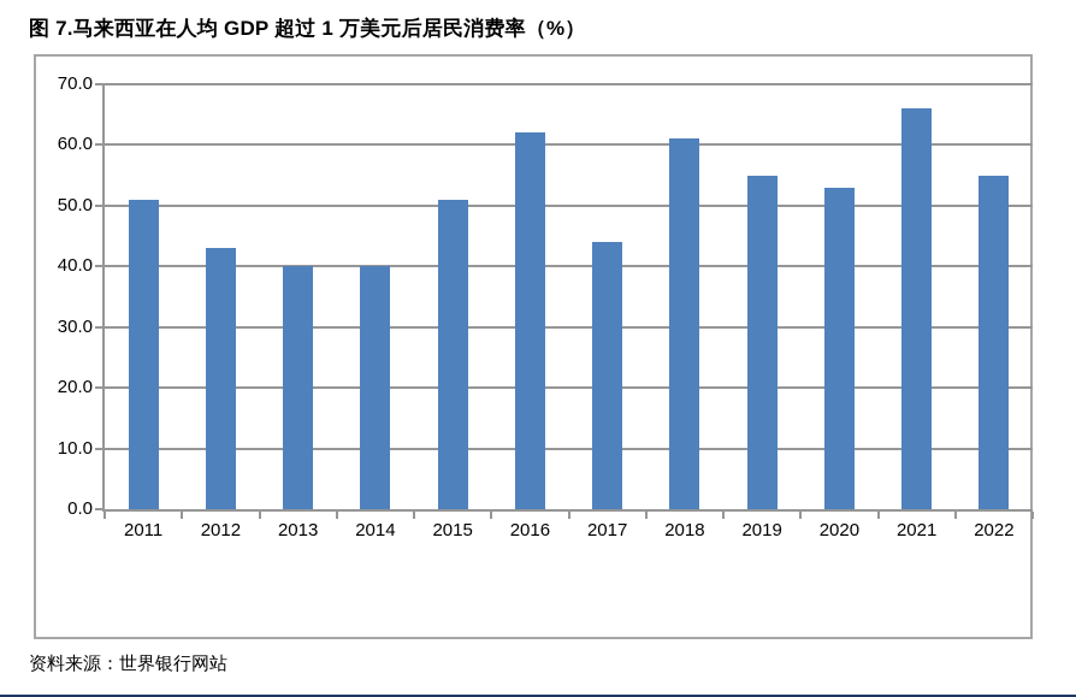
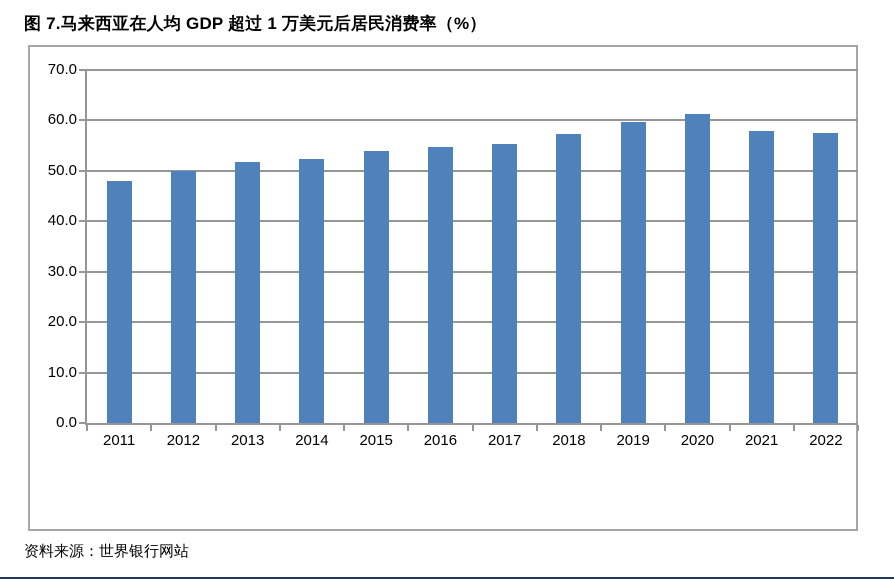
2011: 51 -> 48
2012: 43 -> 50
2013: 40 -> 52
2014: 40 -> 52
2015: 51 -> 54
2016: 62 -> 55
2017: 44 -> 55
2018: 61 -> 57
2019: 55 -> 60
2020: 53 -> 61
2021: 66 -> 58
2022: 55 -> 58
